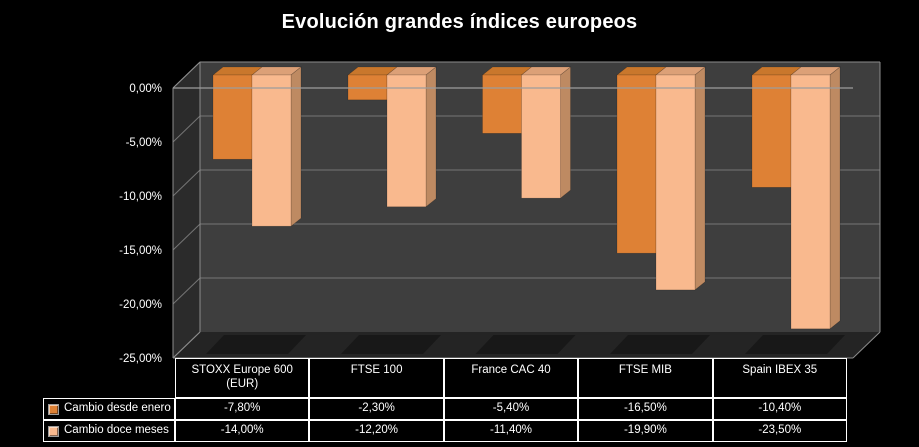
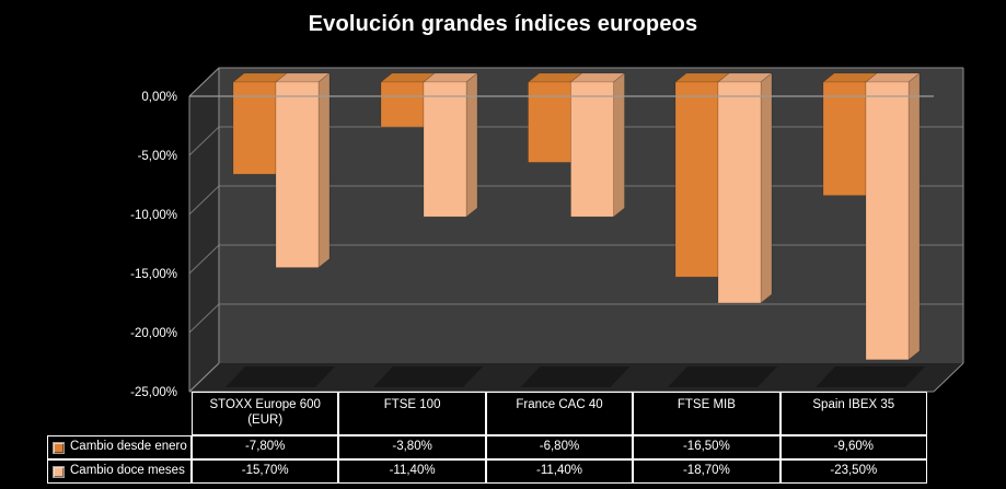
Cambio doce meses/STOXX Europe 600 (EUR): -14,00% -> -15,70%
Cambio desde enero/FTSE 100: -2,30% -> -3,80%
Cambio doce meses/FTSE 100: -12,20% -> -11,40%
Cambio desde enero/France CAC 40: -5,40% -> -6,80%
Cambio doce meses/FTSE MIB: -19,90% -> -18,70%
Cambio desde enero/Spain IBEX 35: -10,40% -> -9,60%
